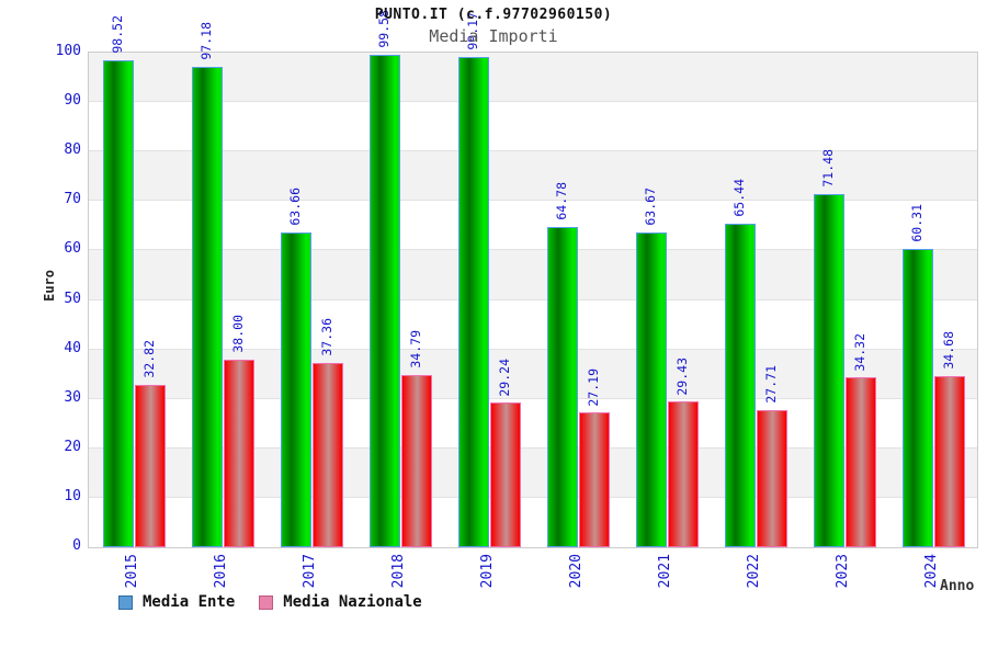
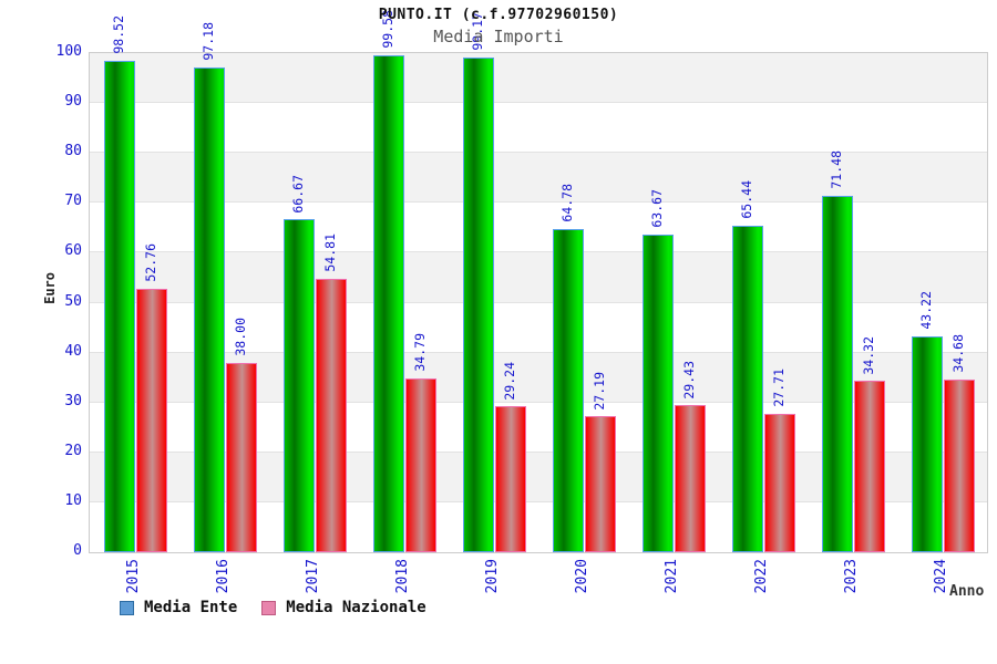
Media Nazionale/2015: 32.82 -> 52.76
Media Ente/2017: 63.66 -> 66.67
Media Nazionale/2017: 37.36 -> 54.81
Media Ente/2024: 60.31 -> 43.22
